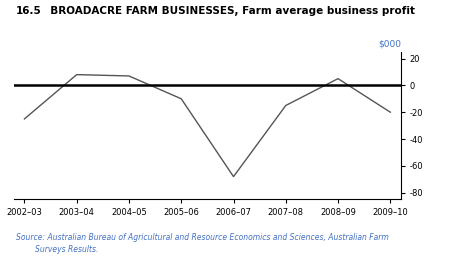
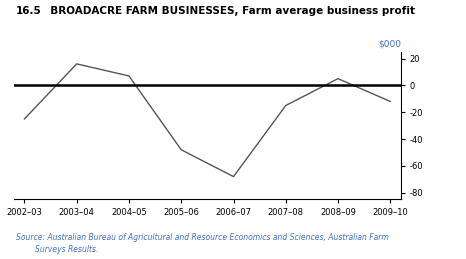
2003–04: 8 -> 16
2005–06: -10 -> -48
2009–10: -20 -> -12
